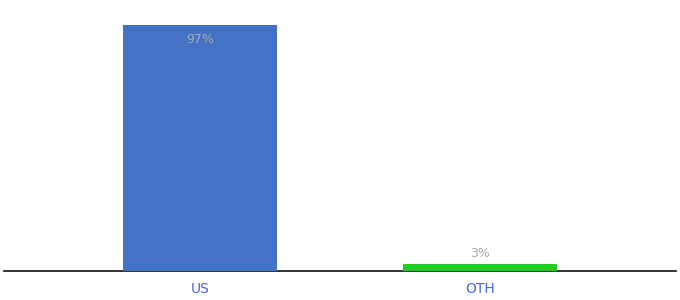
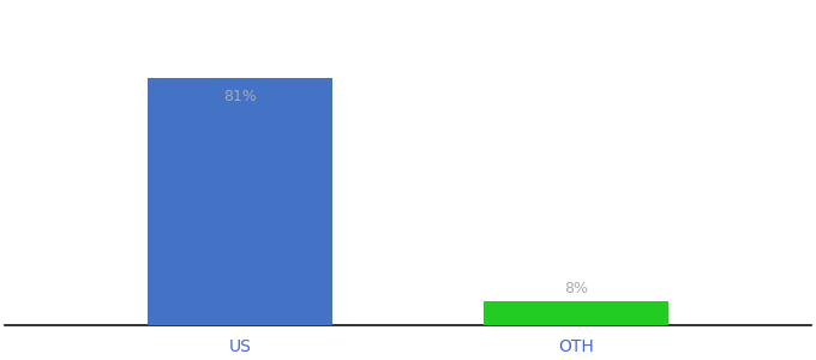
US: 97% -> 81%
OTH: 3% -> 8%
